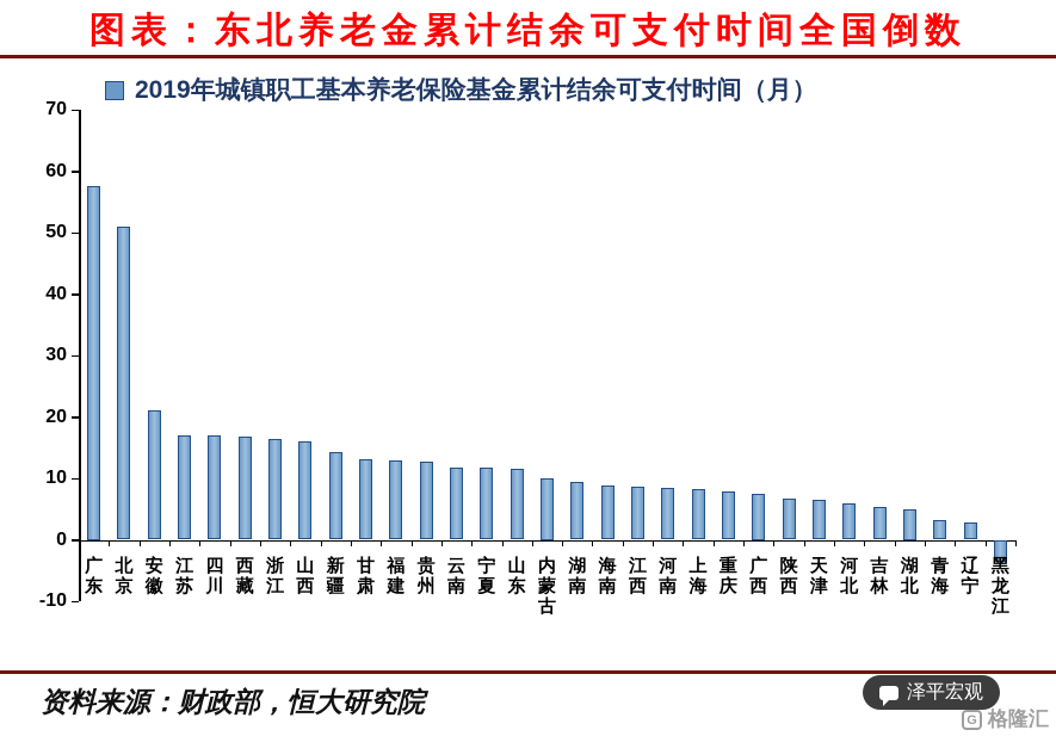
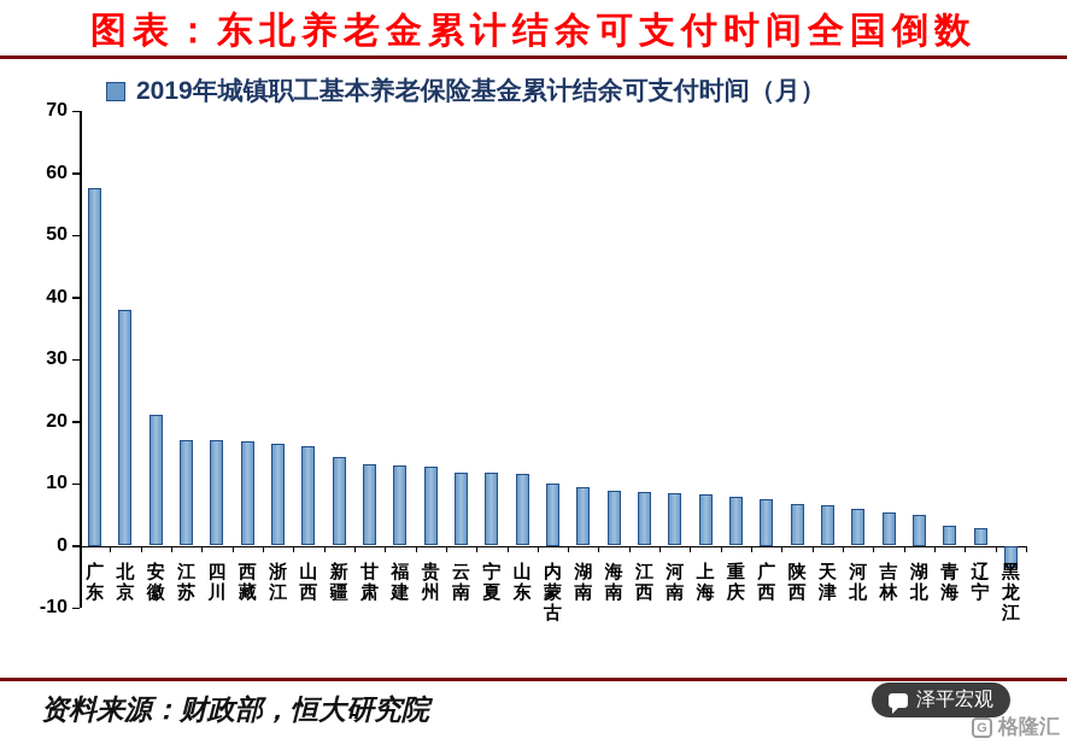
北京: 51 -> 38
